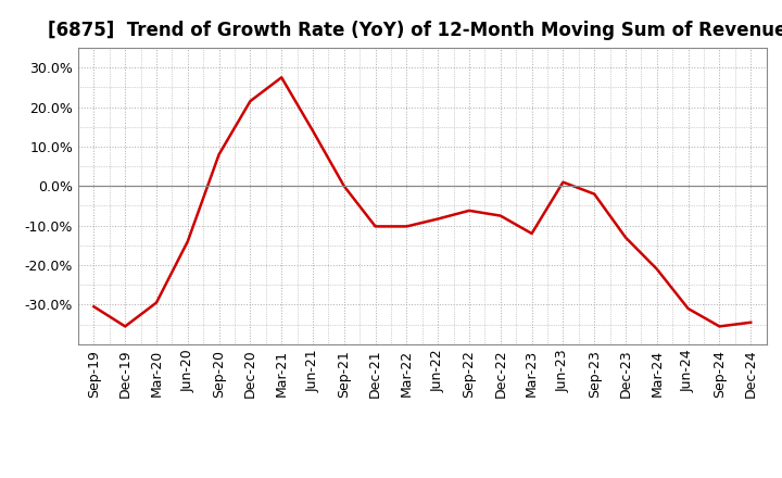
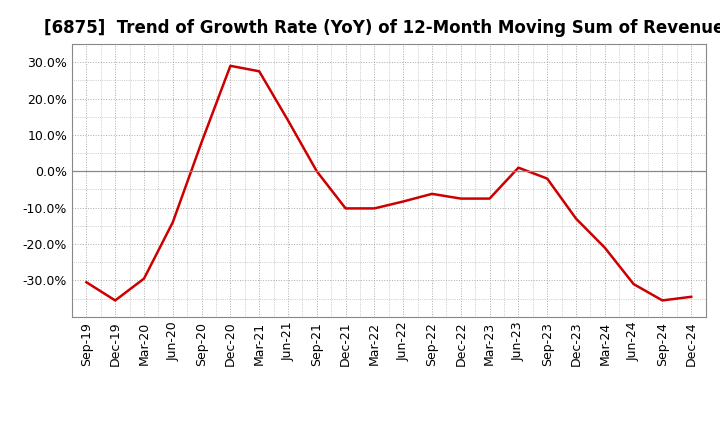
Dec-20: 21.5% -> 29.0%
Mar-23: -12.0% -> -7.5%
